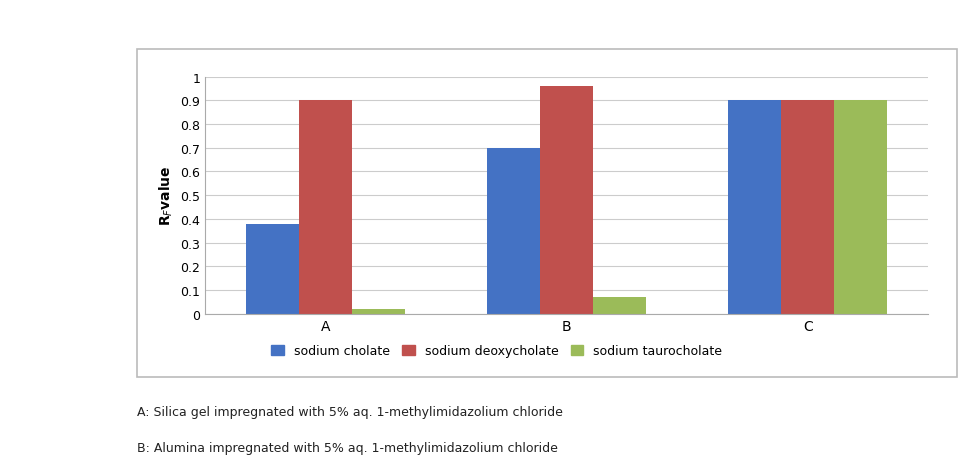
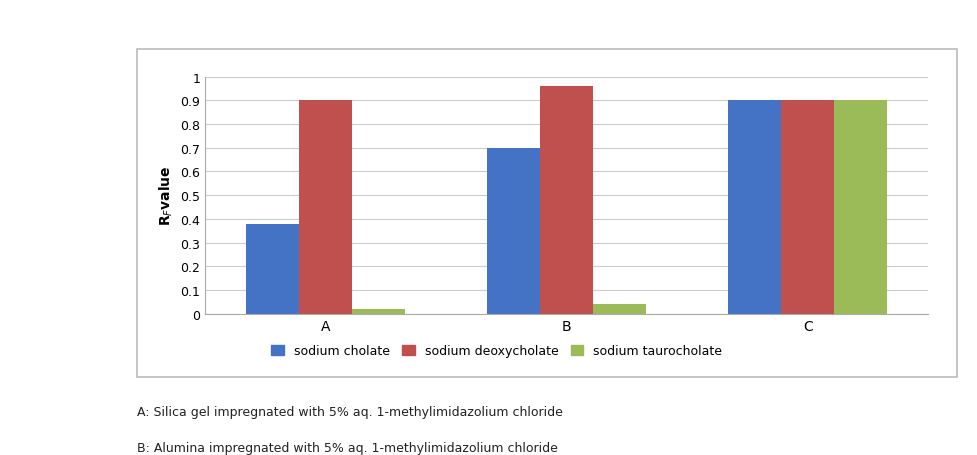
sodium taurocholate/B: 0.07 -> 0.04
